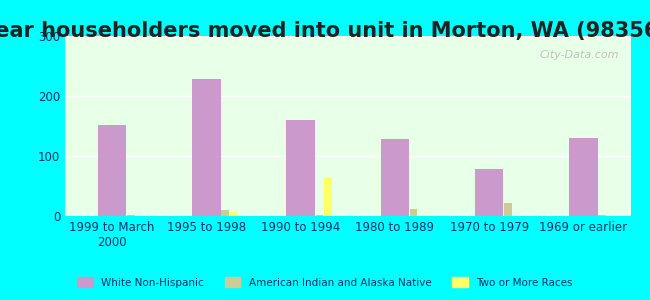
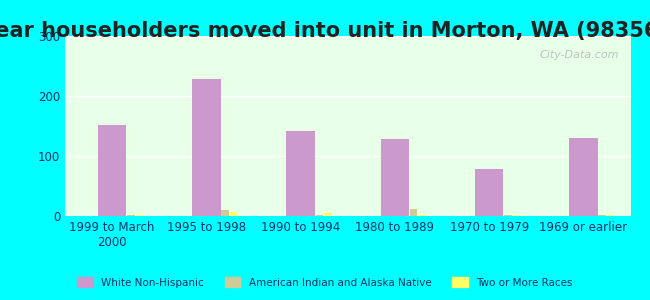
White Non-Hispanic/1990 to 1994: 160 -> 142
Two or More Races/1990 to 1994: 64 -> 5
American Indian and Alaska Native/1970 to 1979: 22 -> 2
